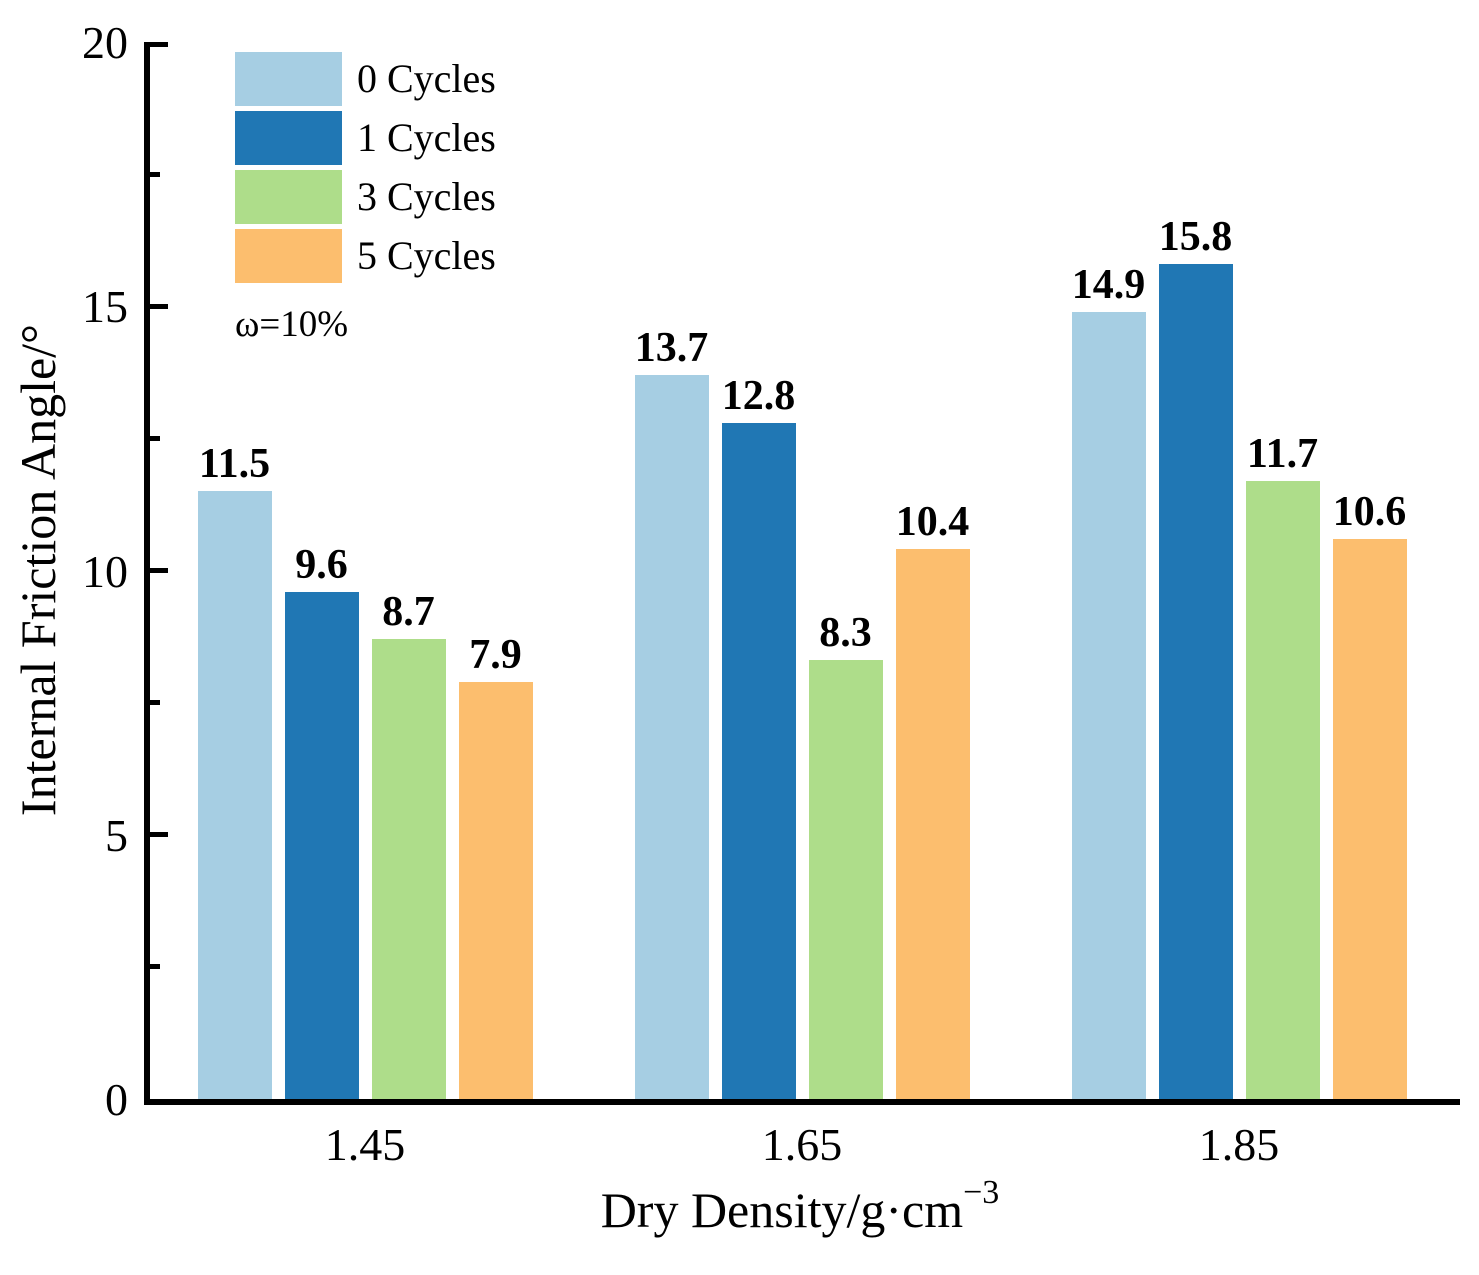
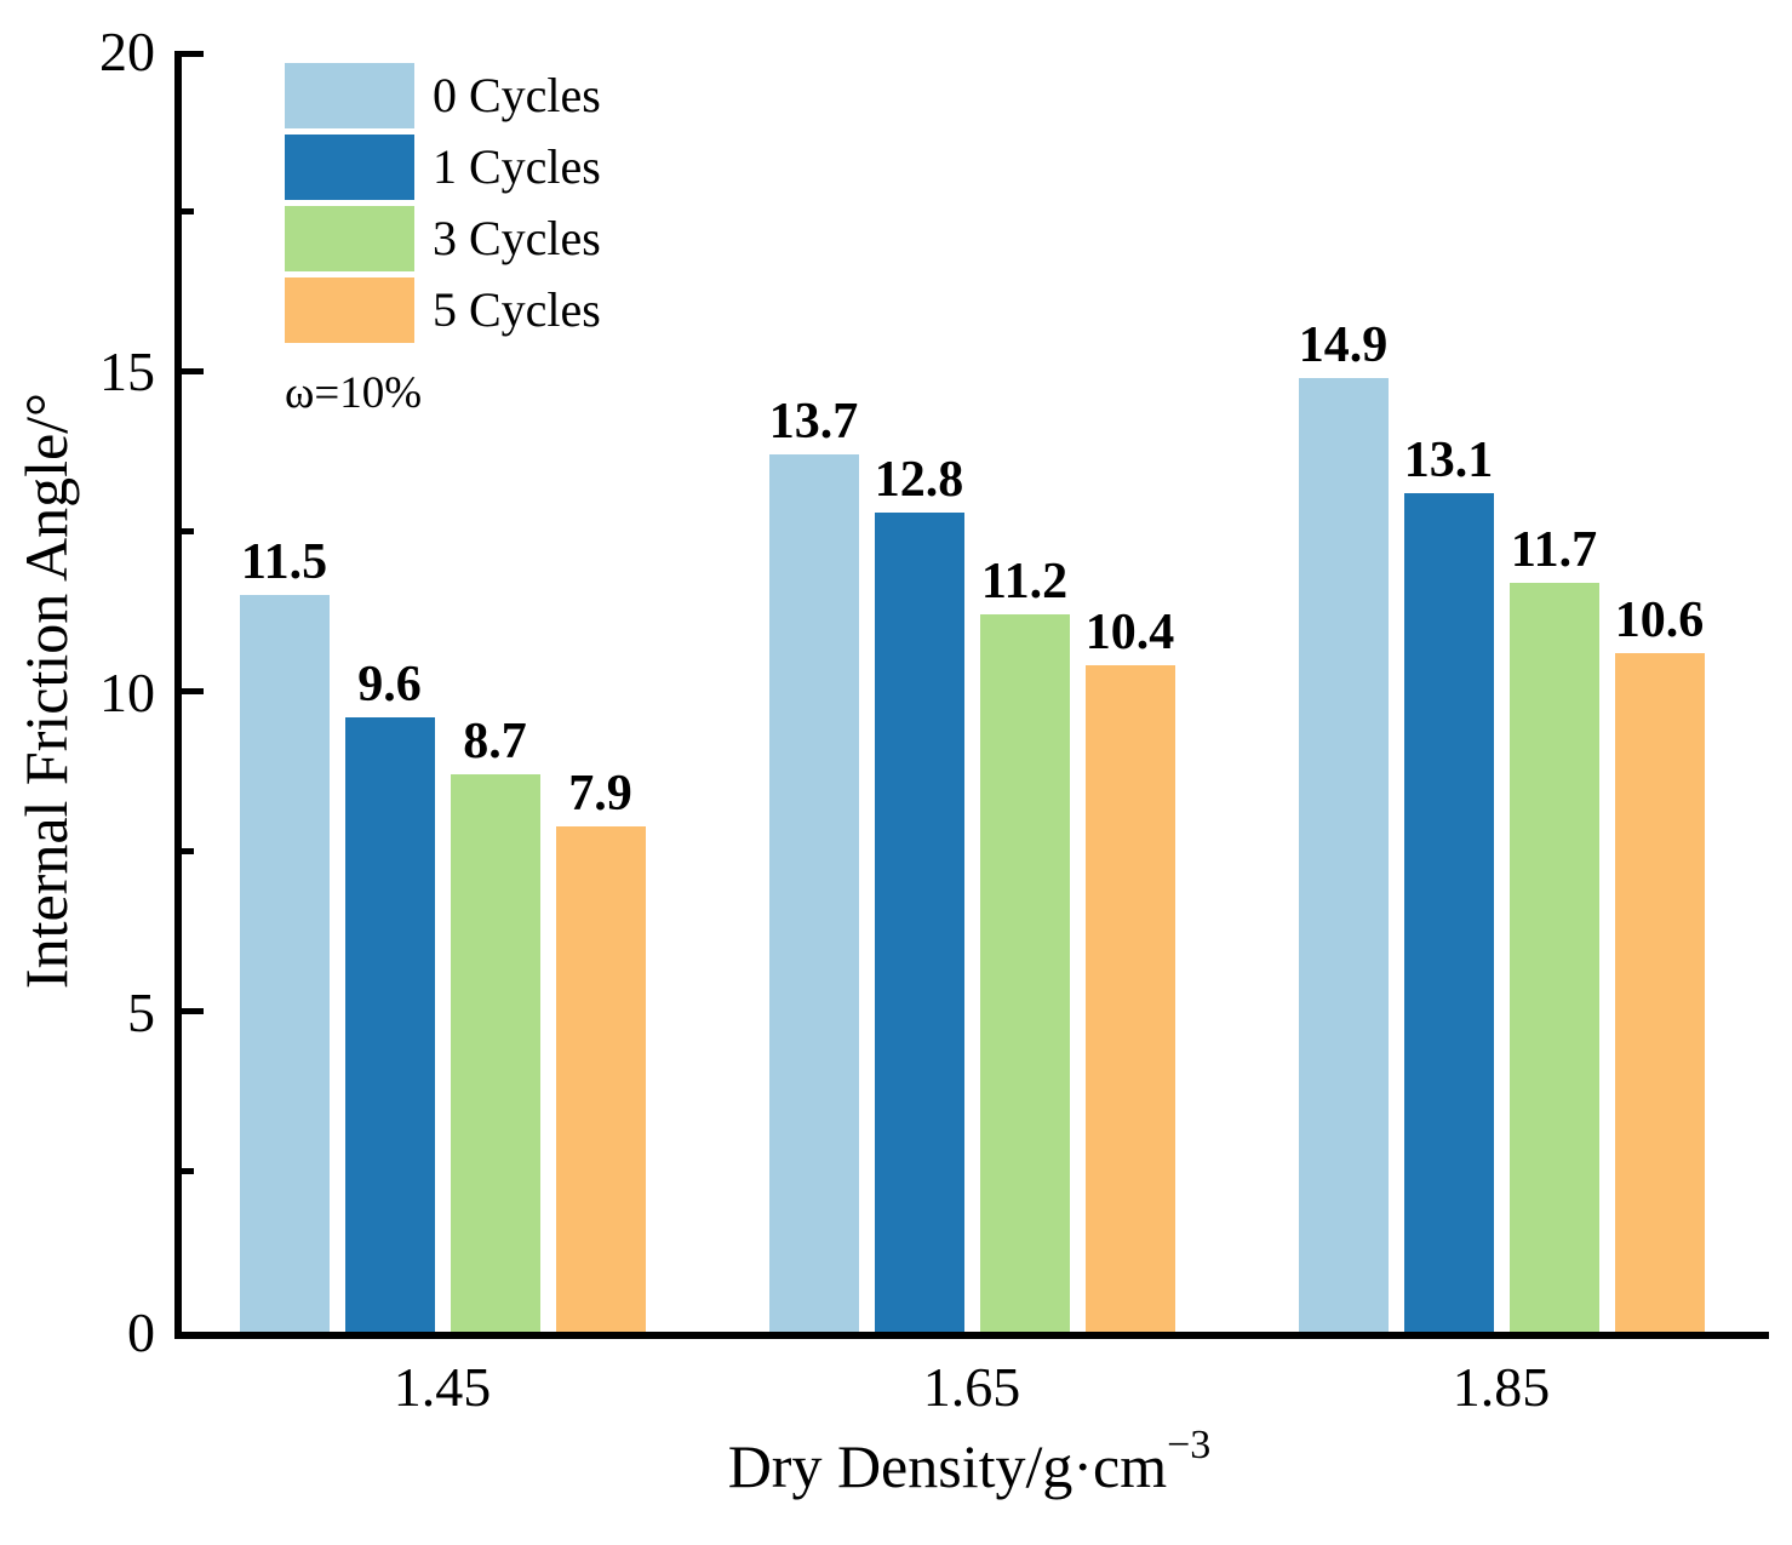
3 Cycles/1.65: 8.3 -> 11.2
1 Cycles/1.85: 15.8 -> 13.1
